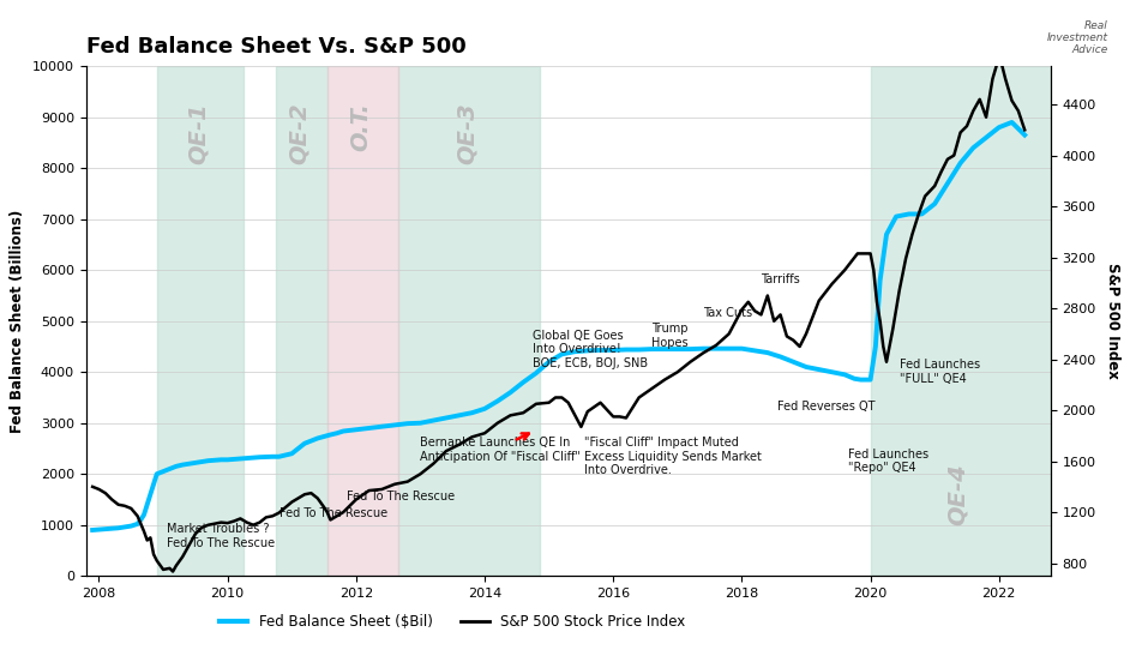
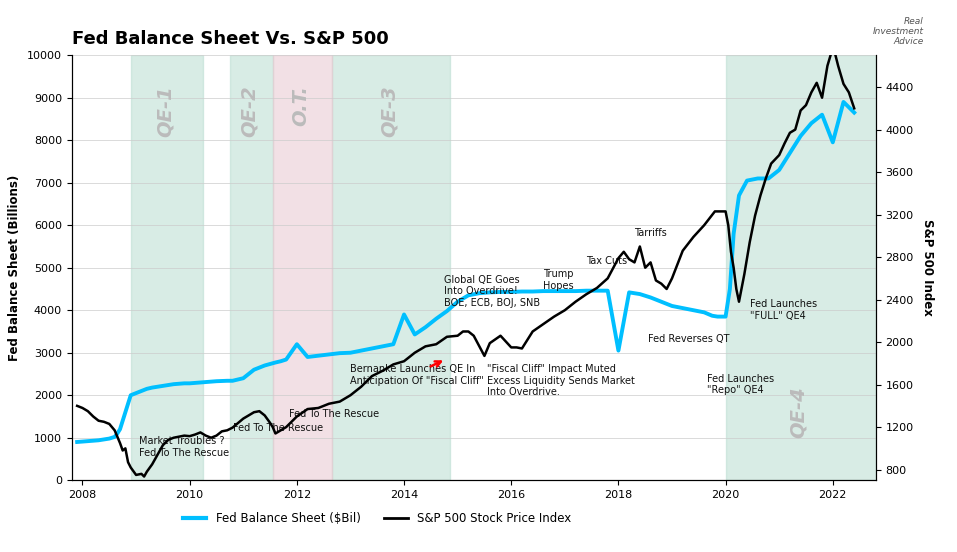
Fed Balance Sheet ($Bil)/2012: 2870 -> 3200
Fed Balance Sheet ($Bil)/2014: 3280 -> 3900
Fed Balance Sheet ($Bil)/2018: 4460 -> 3050
Fed Balance Sheet ($Bil)/2022: 8800 -> 7950
